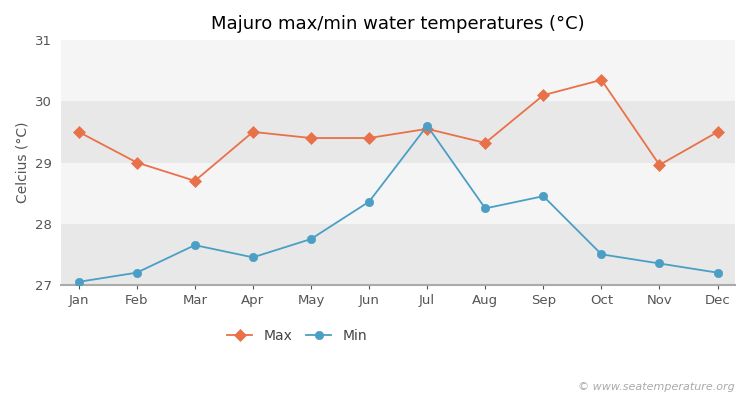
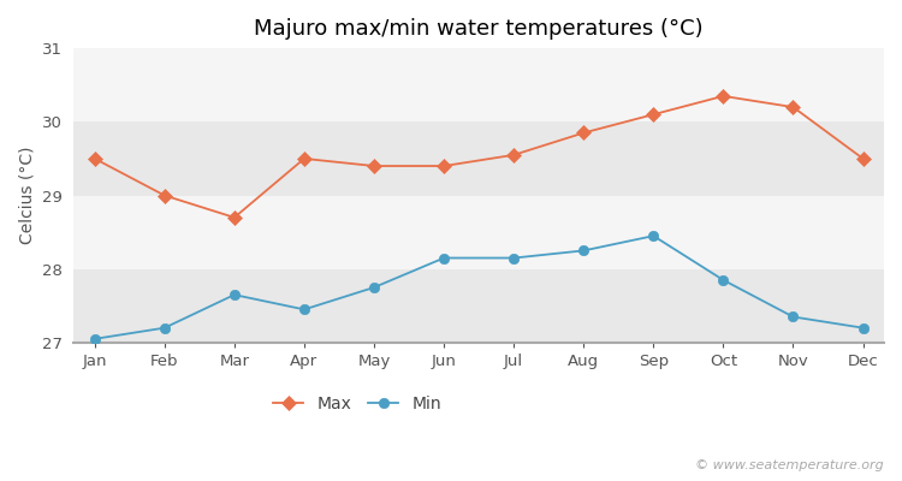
Min/Jun: 28.36 -> 28.15
Min/Jul: 29.60 -> 28.15
Max/Aug: 29.32 -> 29.85
Min/Oct: 27.50 -> 27.85
Max/Nov: 28.96 -> 30.20
